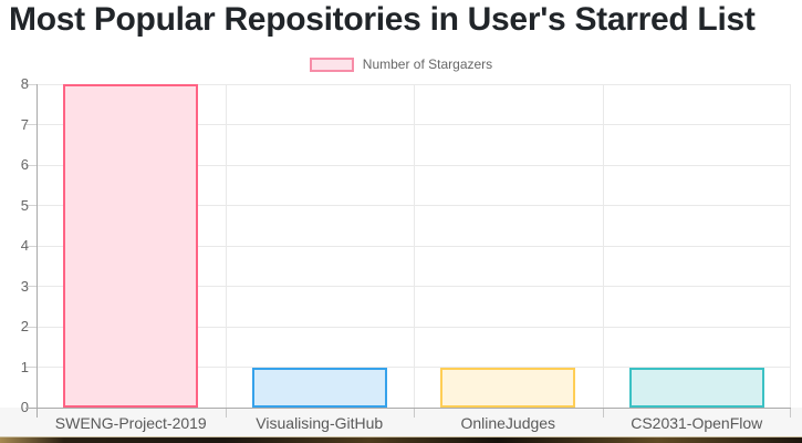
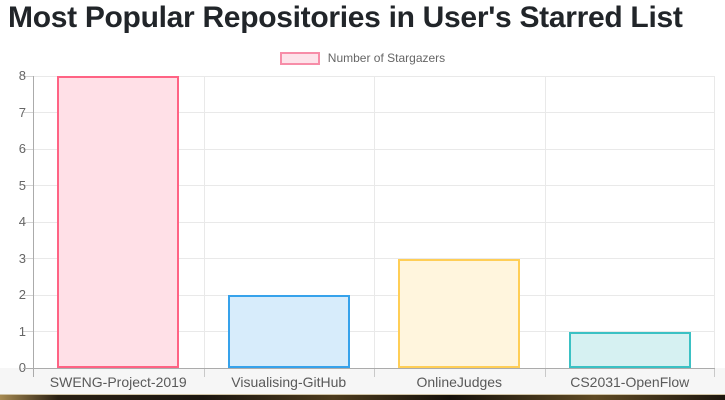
Visualising-GitHub: 1 -> 2
OnlineJudges: 1 -> 3
